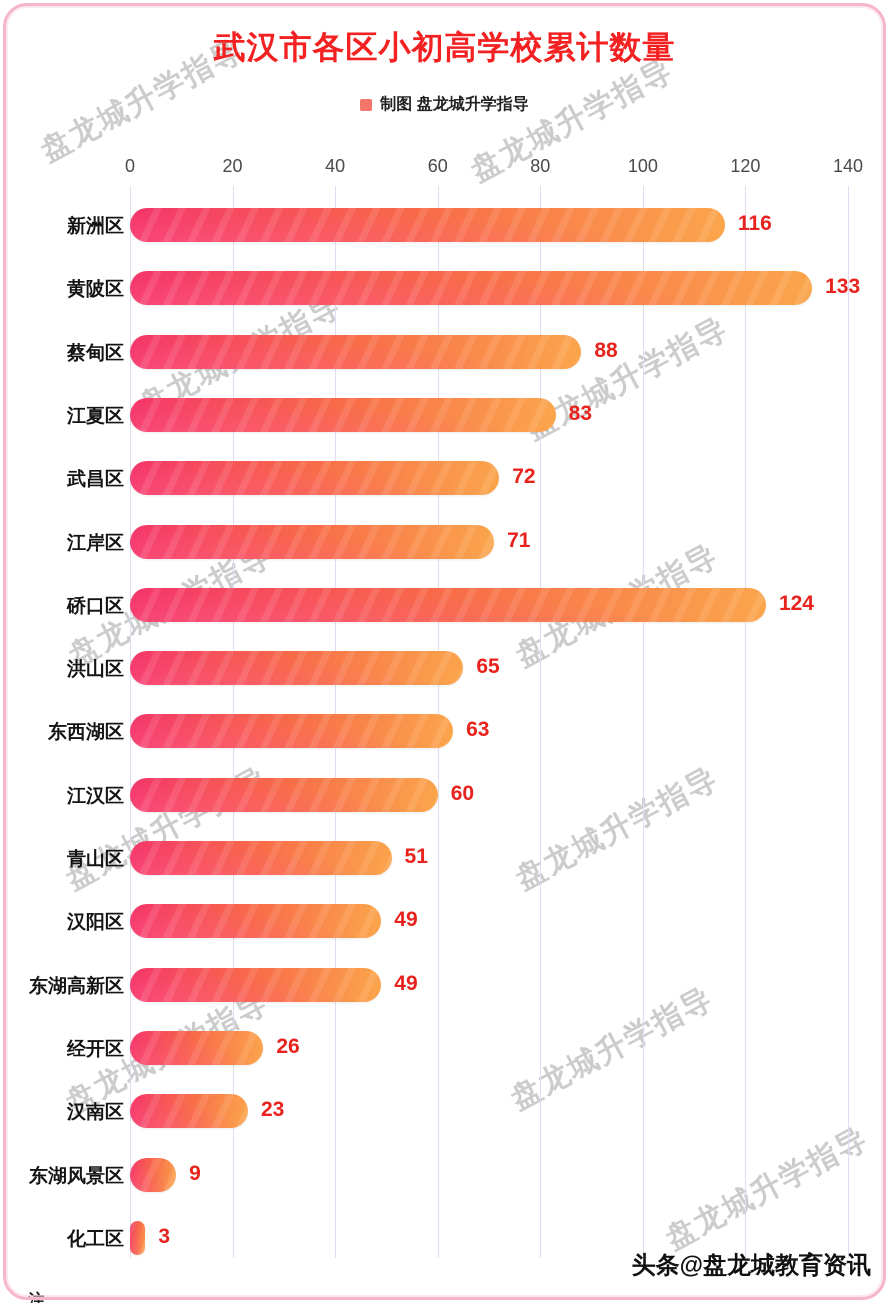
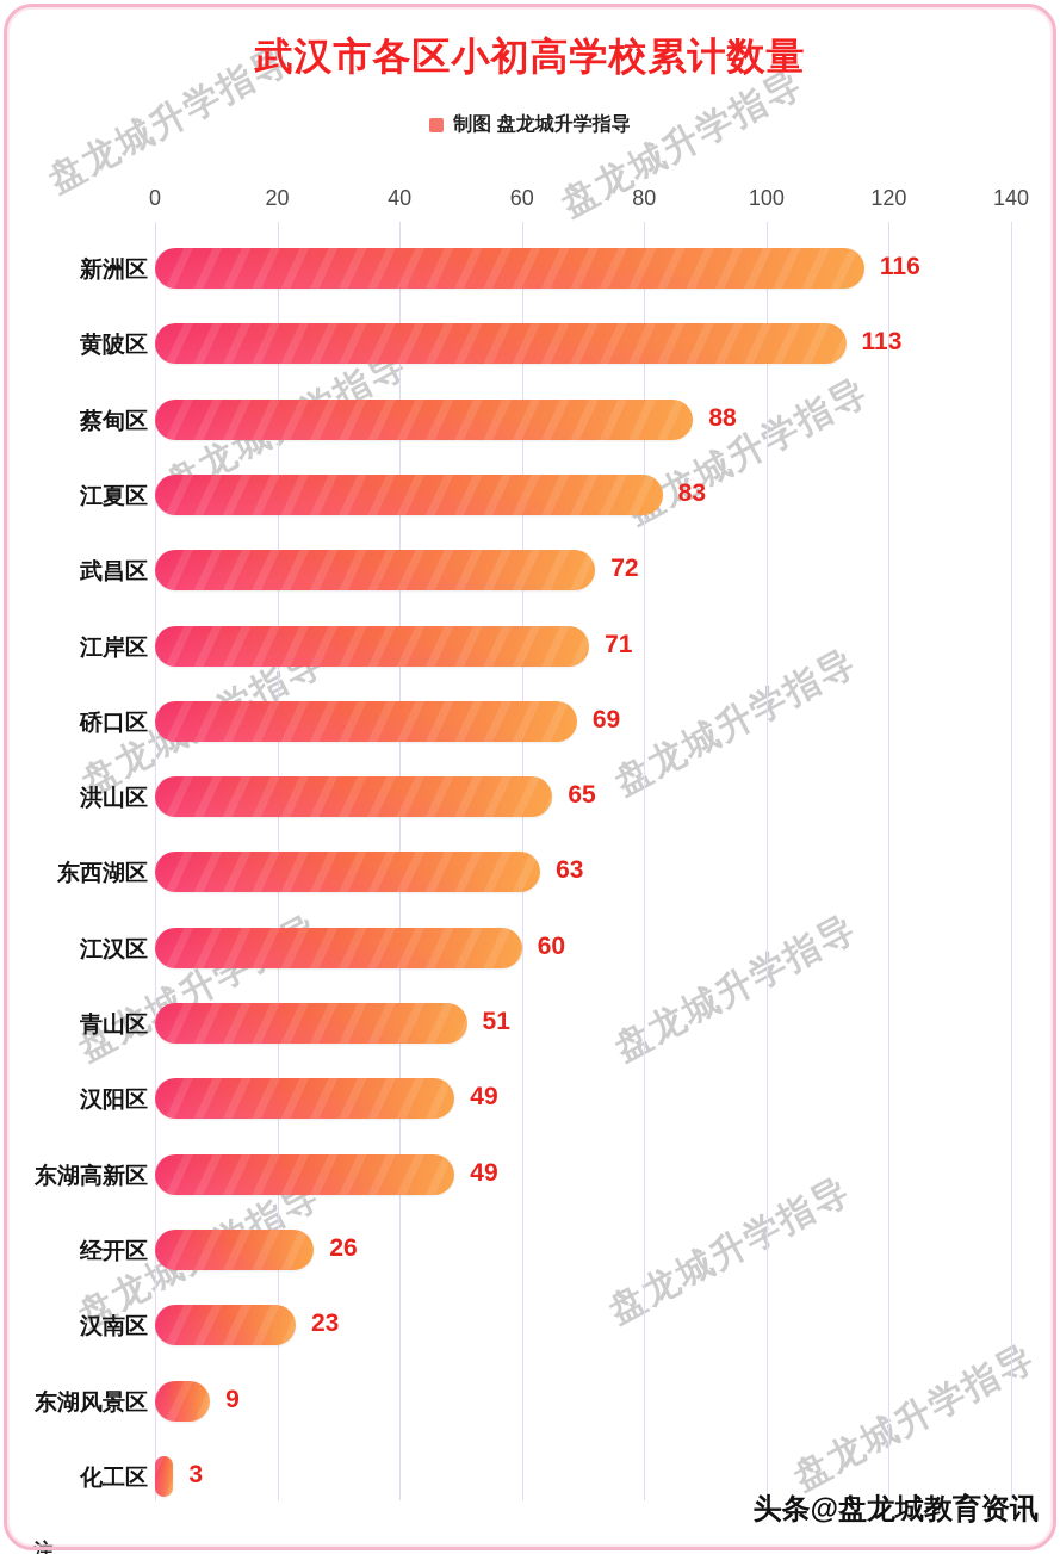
黄陂区: 133 -> 113
硚口区: 124 -> 69
